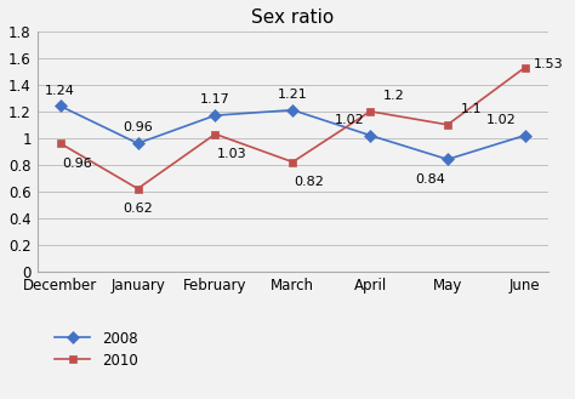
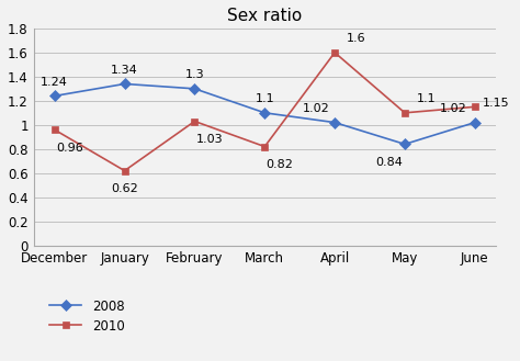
2008/January: 0.96 -> 1.34
2008/February: 1.17 -> 1.3
2008/March: 1.21 -> 1.1
2010/April: 1.2 -> 1.6
2010/June: 1.53 -> 1.15
